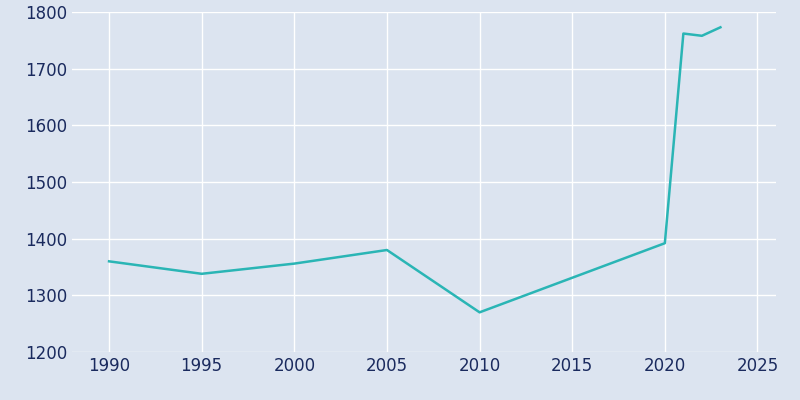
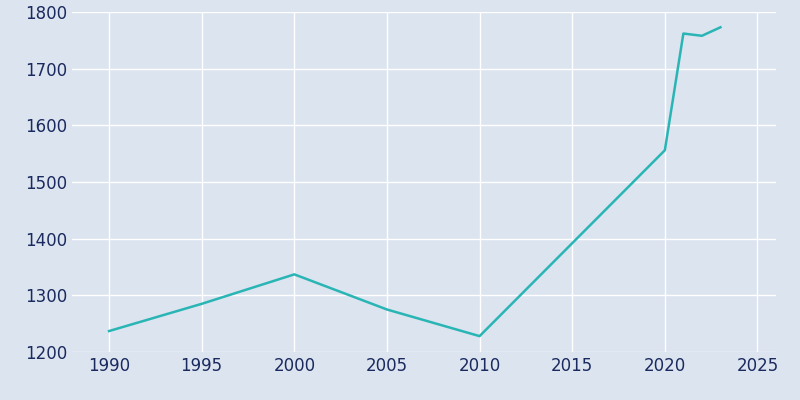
1990: 1360 -> 1237
1995: 1338 -> 1285
2000: 1356 -> 1337
2005: 1380 -> 1275
2010: 1270 -> 1228
2020: 1392 -> 1556
